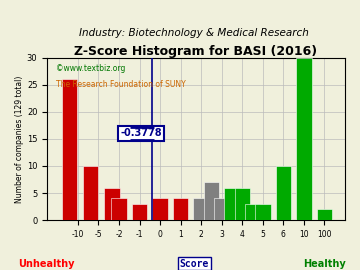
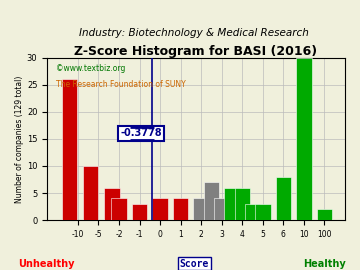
6: 10 -> 8
